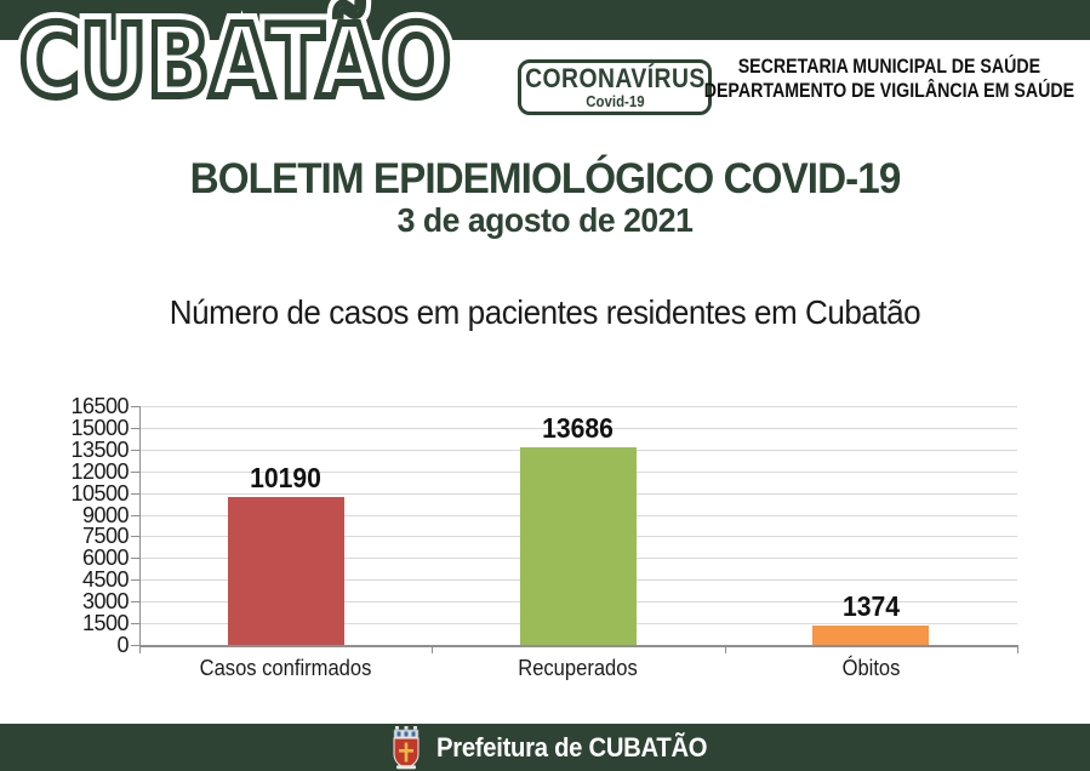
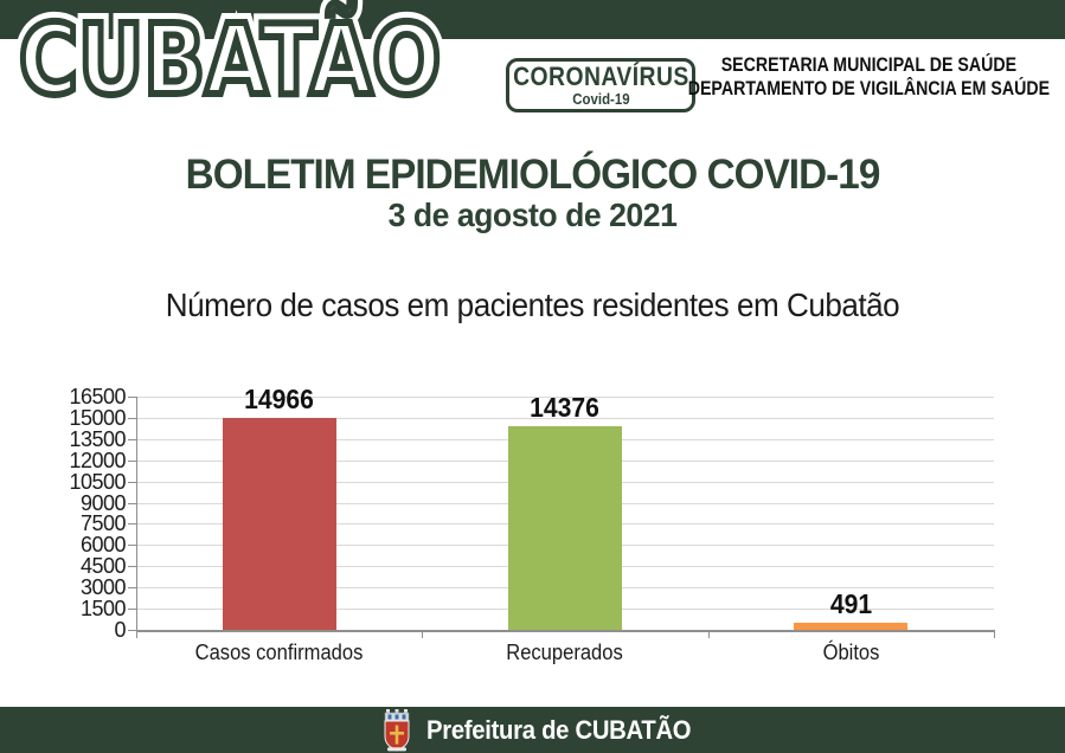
Casos confirmados: 10190 -> 14966
Recuperados: 13686 -> 14376
Óbitos: 1374 -> 491
